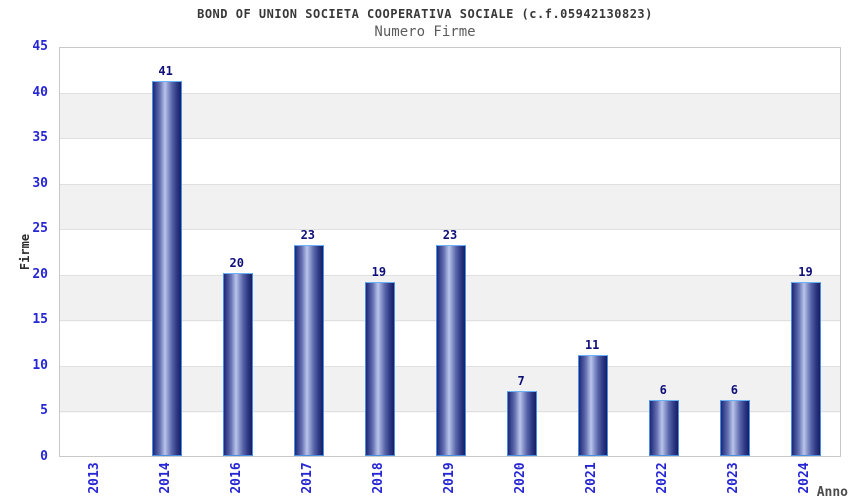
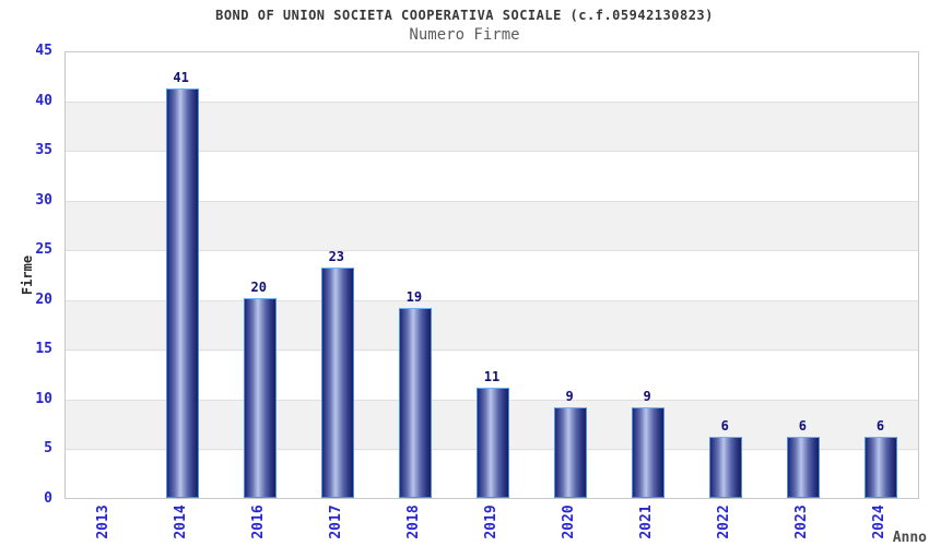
2019: 23 -> 11
2020: 7 -> 9
2021: 11 -> 9
2024: 19 -> 6
